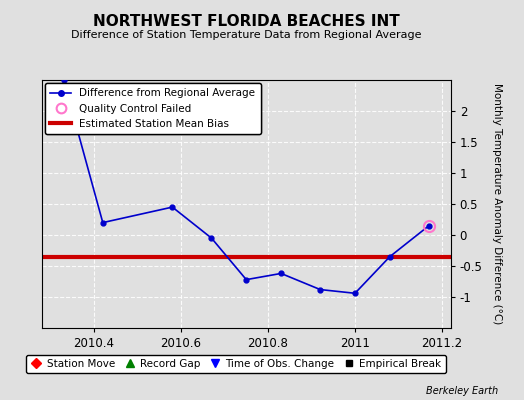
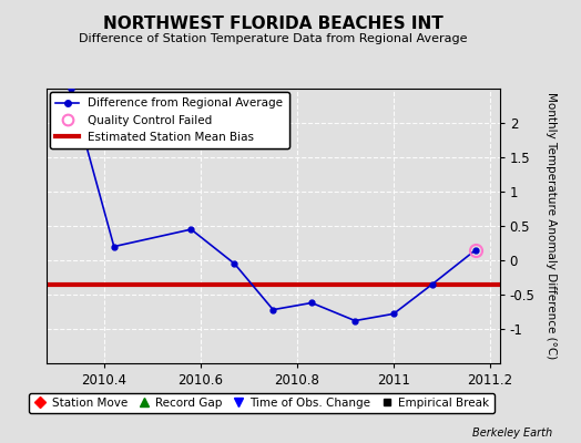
2011: -0.94 -> -0.78
